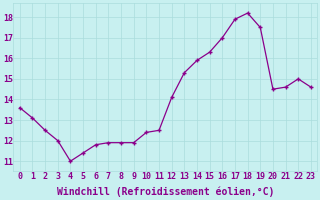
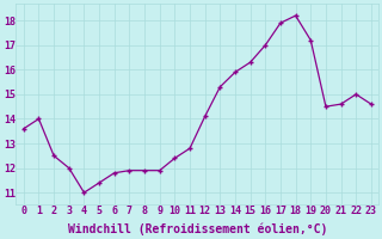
1: 13.1 -> 14.0
11: 12.5 -> 12.8
19: 17.5 -> 17.2
